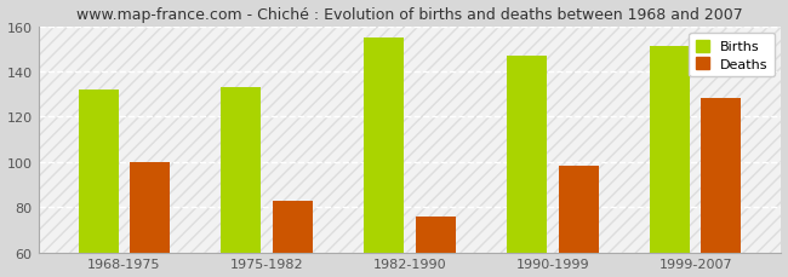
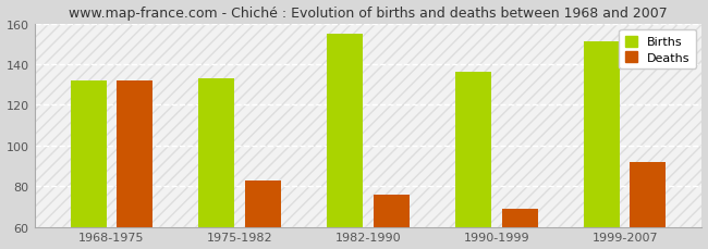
Deaths/1968-1975: 100 -> 132
Births/1990-1999: 147 -> 136
Deaths/1990-1999: 98 -> 69
Deaths/1999-2007: 128 -> 92
